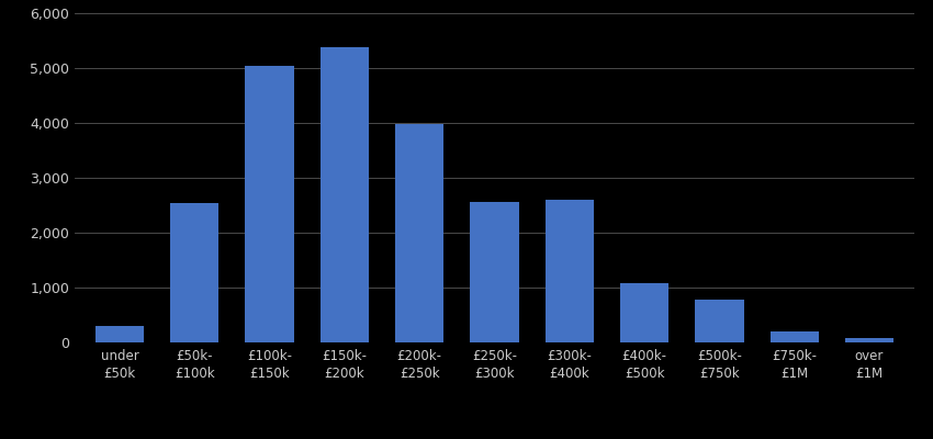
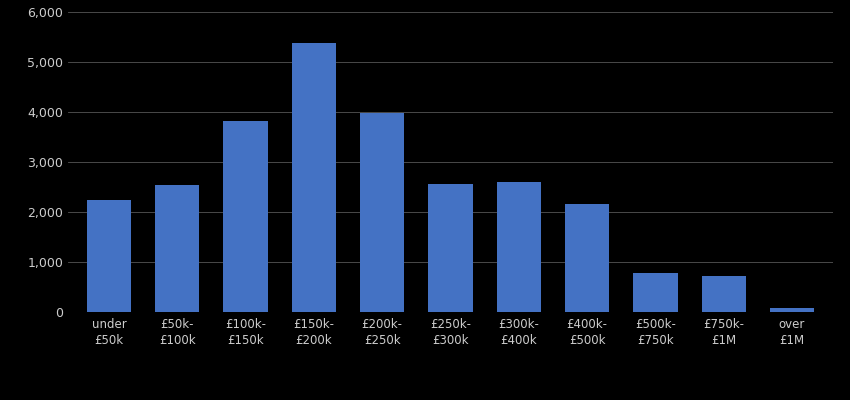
under £50k: 300 -> 2,240
£100k- £150k: 5,050 -> 3,820
£400k- £500k: 1,080 -> 2,160
£750k- £1M: 210 -> 720
